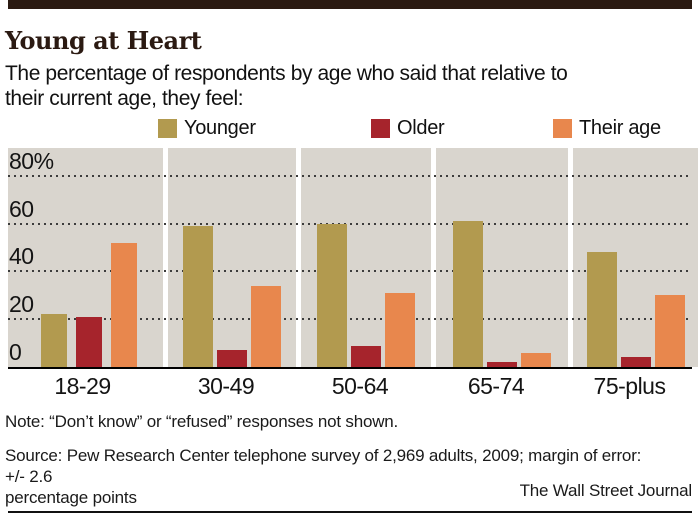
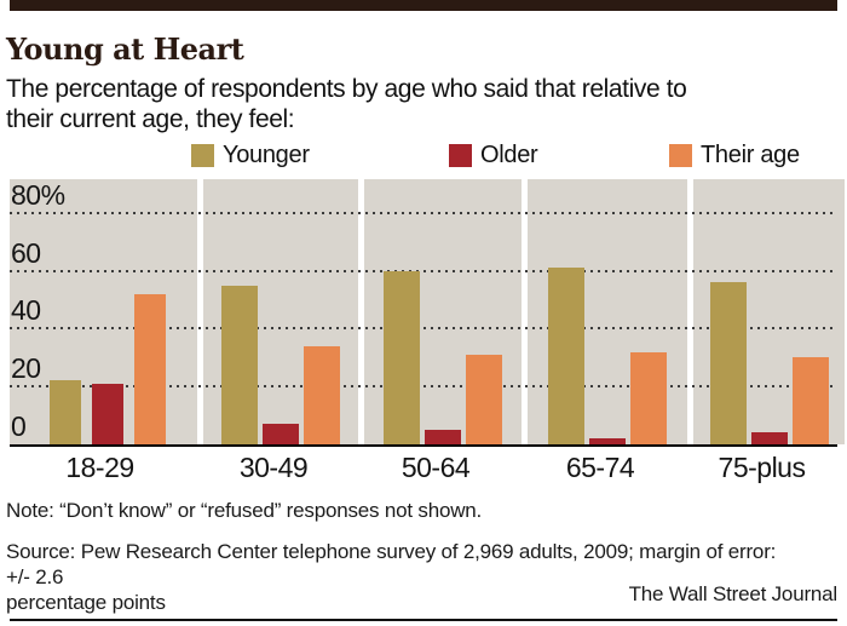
Younger/30-49: 59% -> 55%
Older/50-64: 9% -> 5%
Their age/65-74: 6% -> 32%
Younger/75-plus: 48% -> 56%
